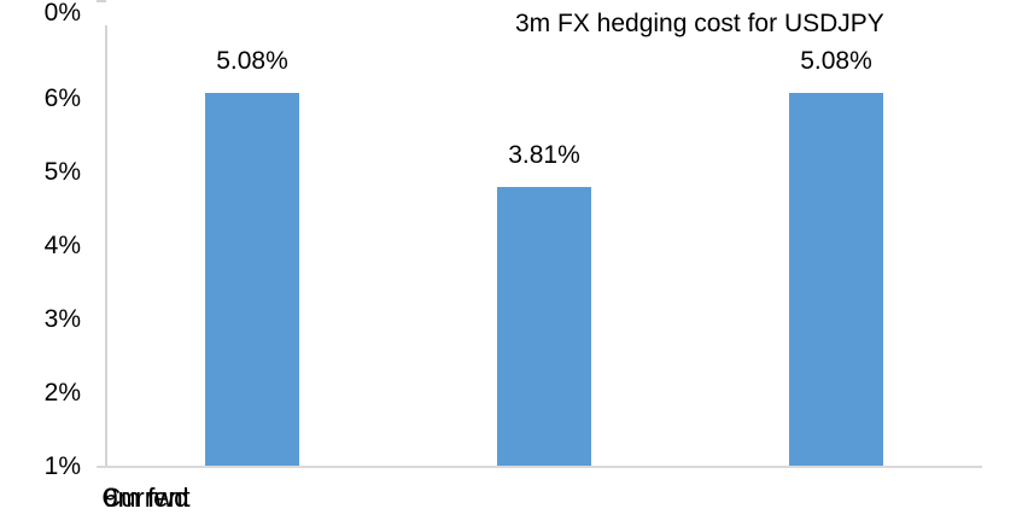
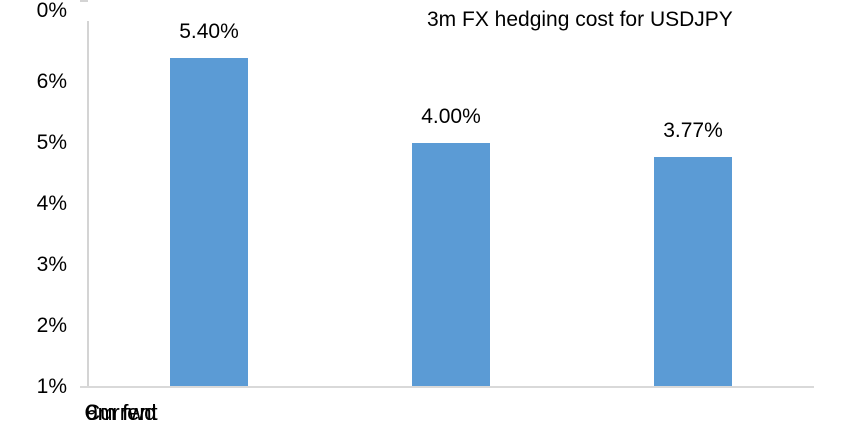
Current: 5.08% -> 5.40%
6m fwd: 3.81% -> 4.00%
9m fwd: 5.08% -> 3.77%
